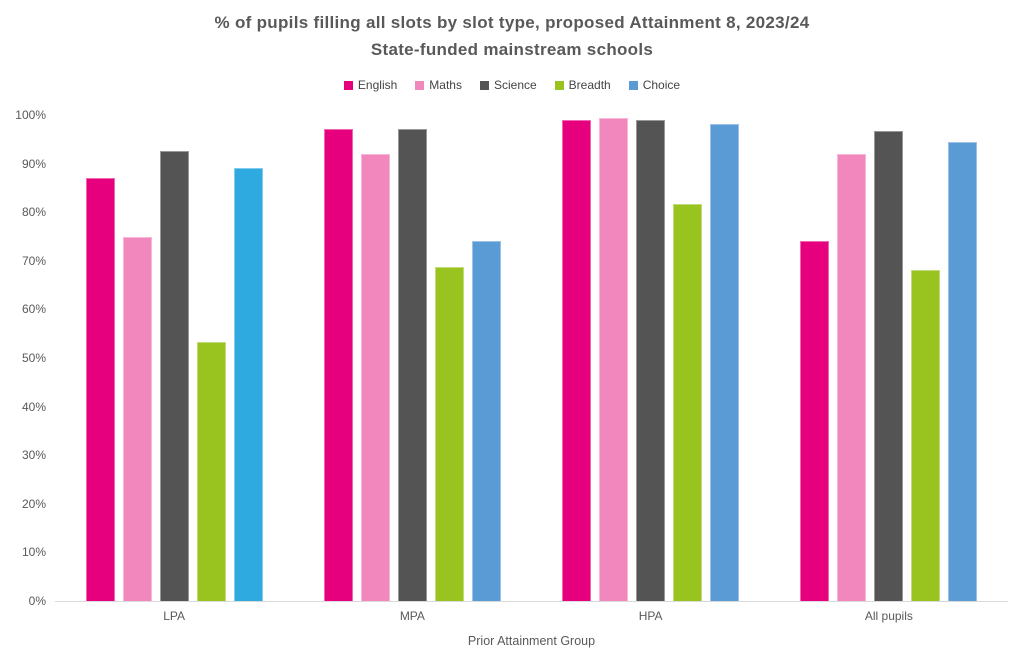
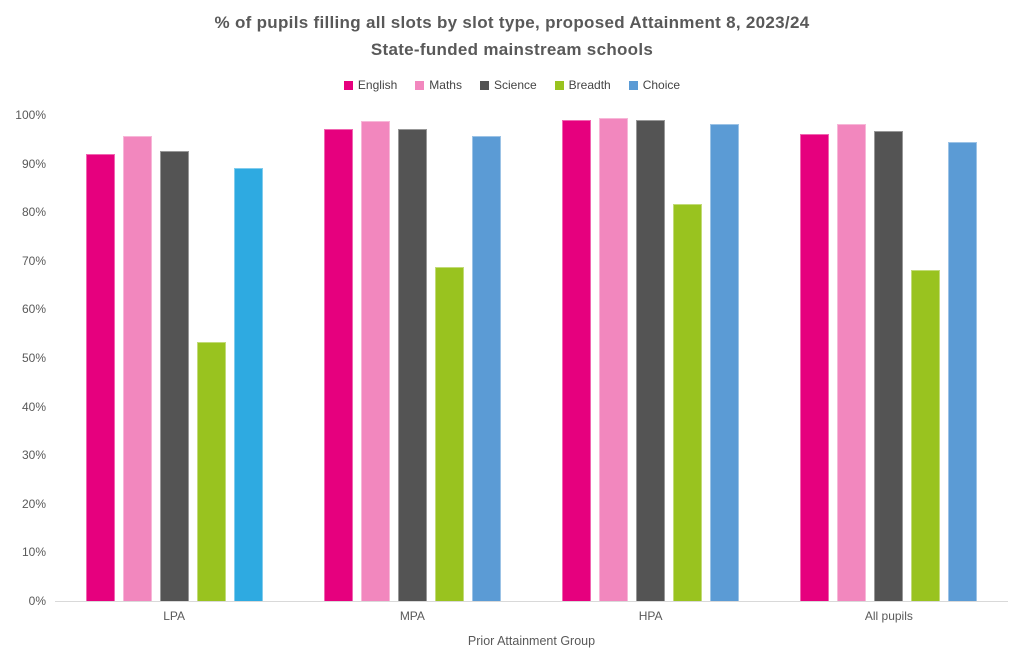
English/LPA: 87% -> 92%
Maths/LPA: 75% -> 96%
Maths/MPA: 92% -> 99%
Choice/MPA: 74% -> 96%
English/All pupils: 74% -> 96%
Maths/All pupils: 92% -> 98%
